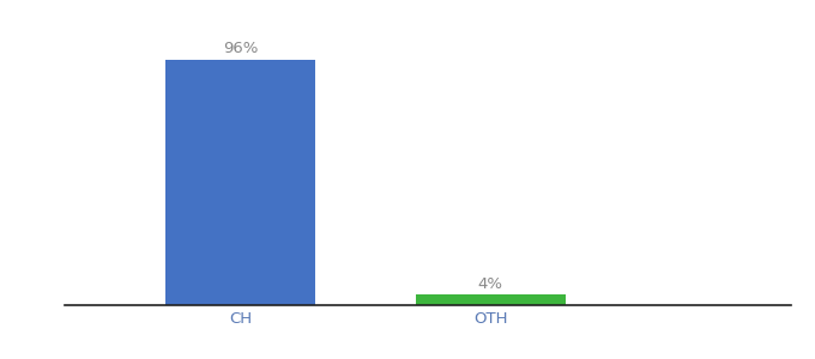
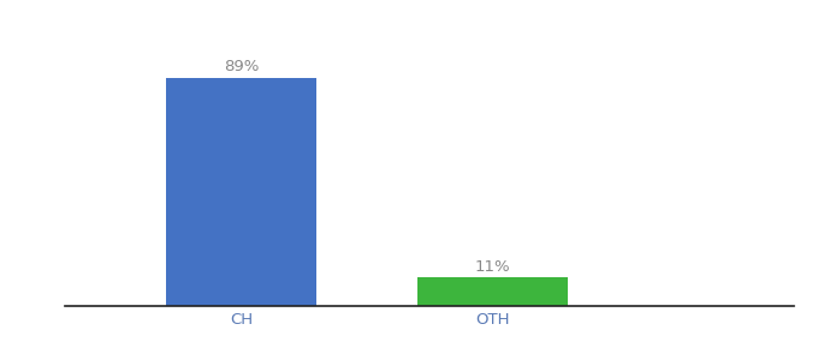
CH: 96% -> 89%
OTH: 4% -> 11%
